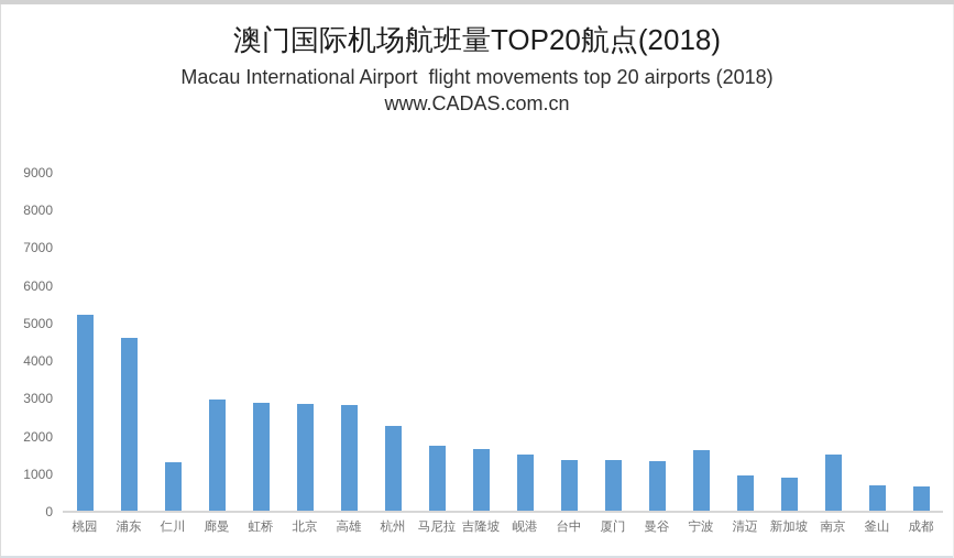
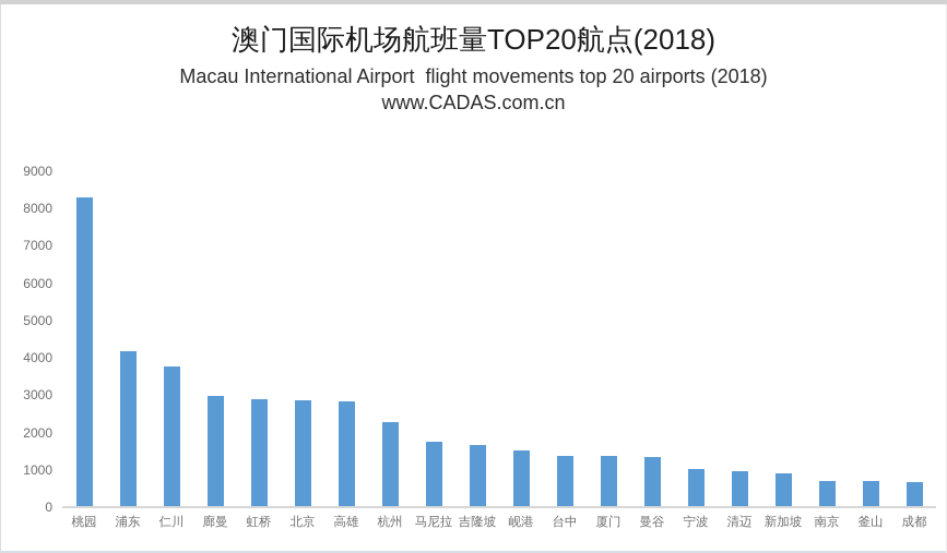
桃园: 5200 -> 8300
浦东: 4600 -> 4200
仁川: 1300 -> 3800
宁波: 1600 -> 1000
南京: 1500 -> 700
